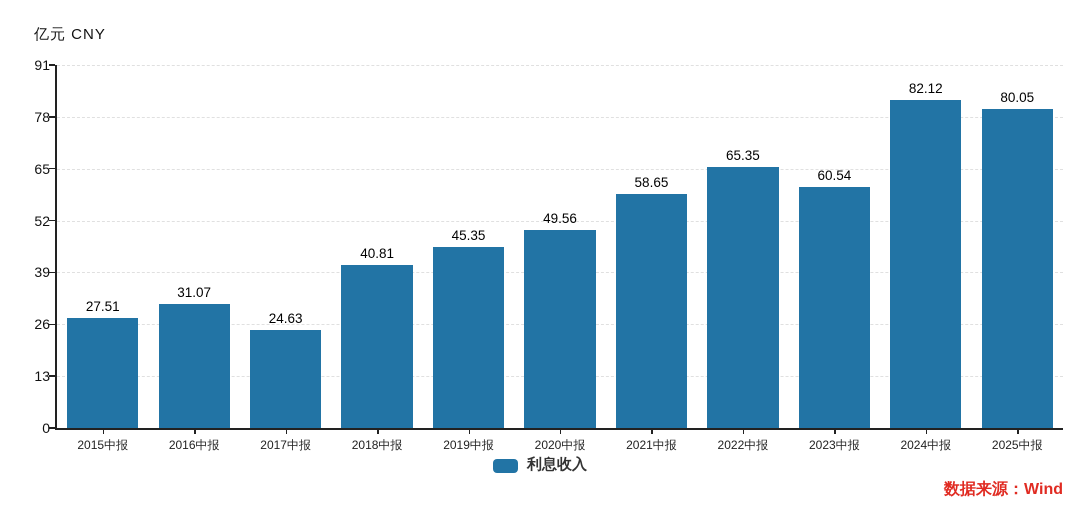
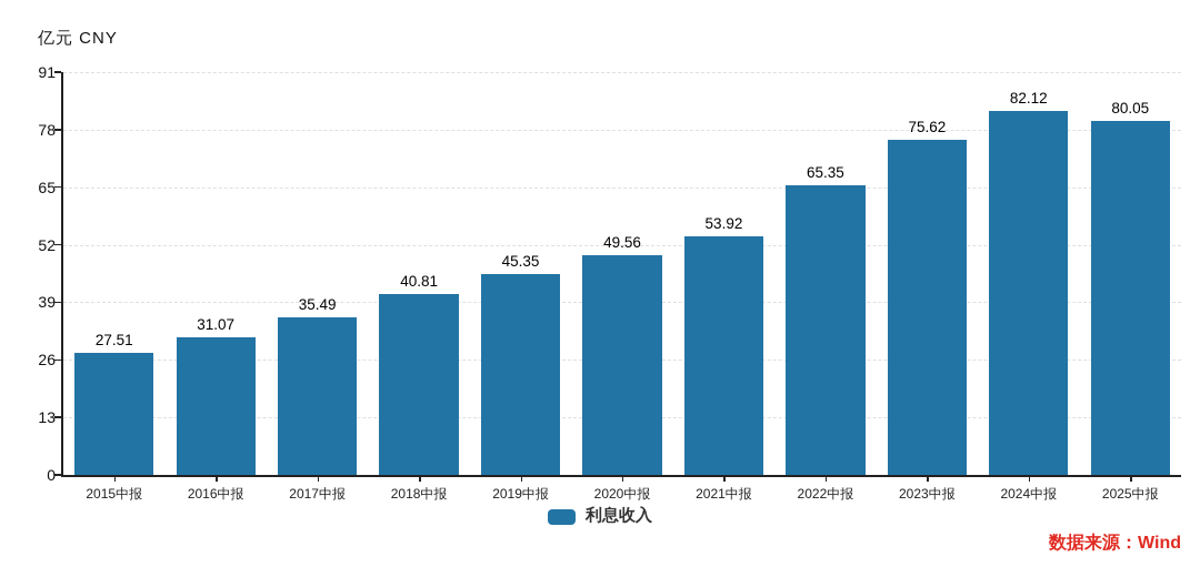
2017中报: 24.63 -> 35.49
2021中报: 58.65 -> 53.92
2023中报: 60.54 -> 75.62
